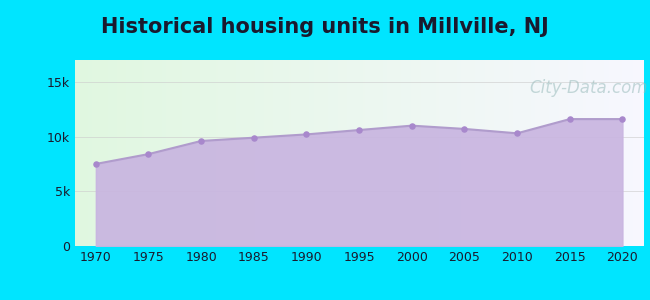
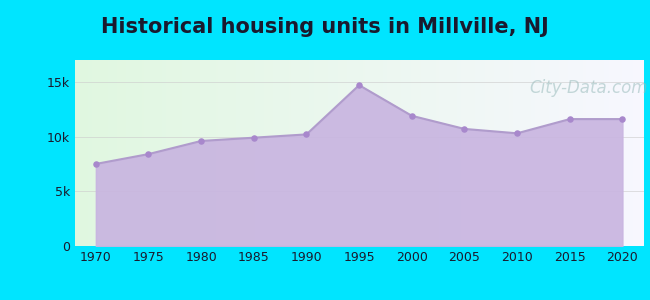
1995: 10.6k -> 14.7k
2000: 11.0k -> 11.9k
